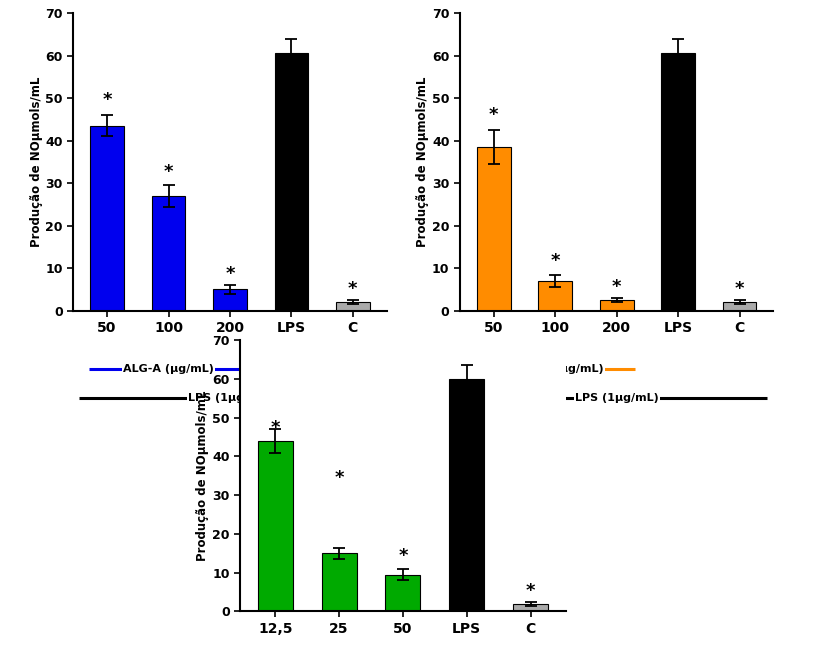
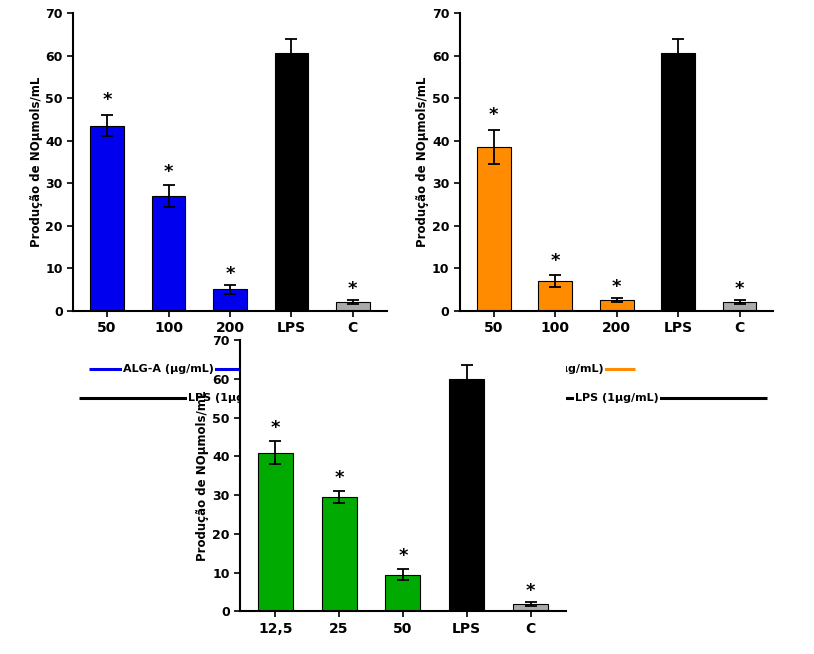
12,5: 44.0 -> 41.0
25: 15.0 -> 29.5
